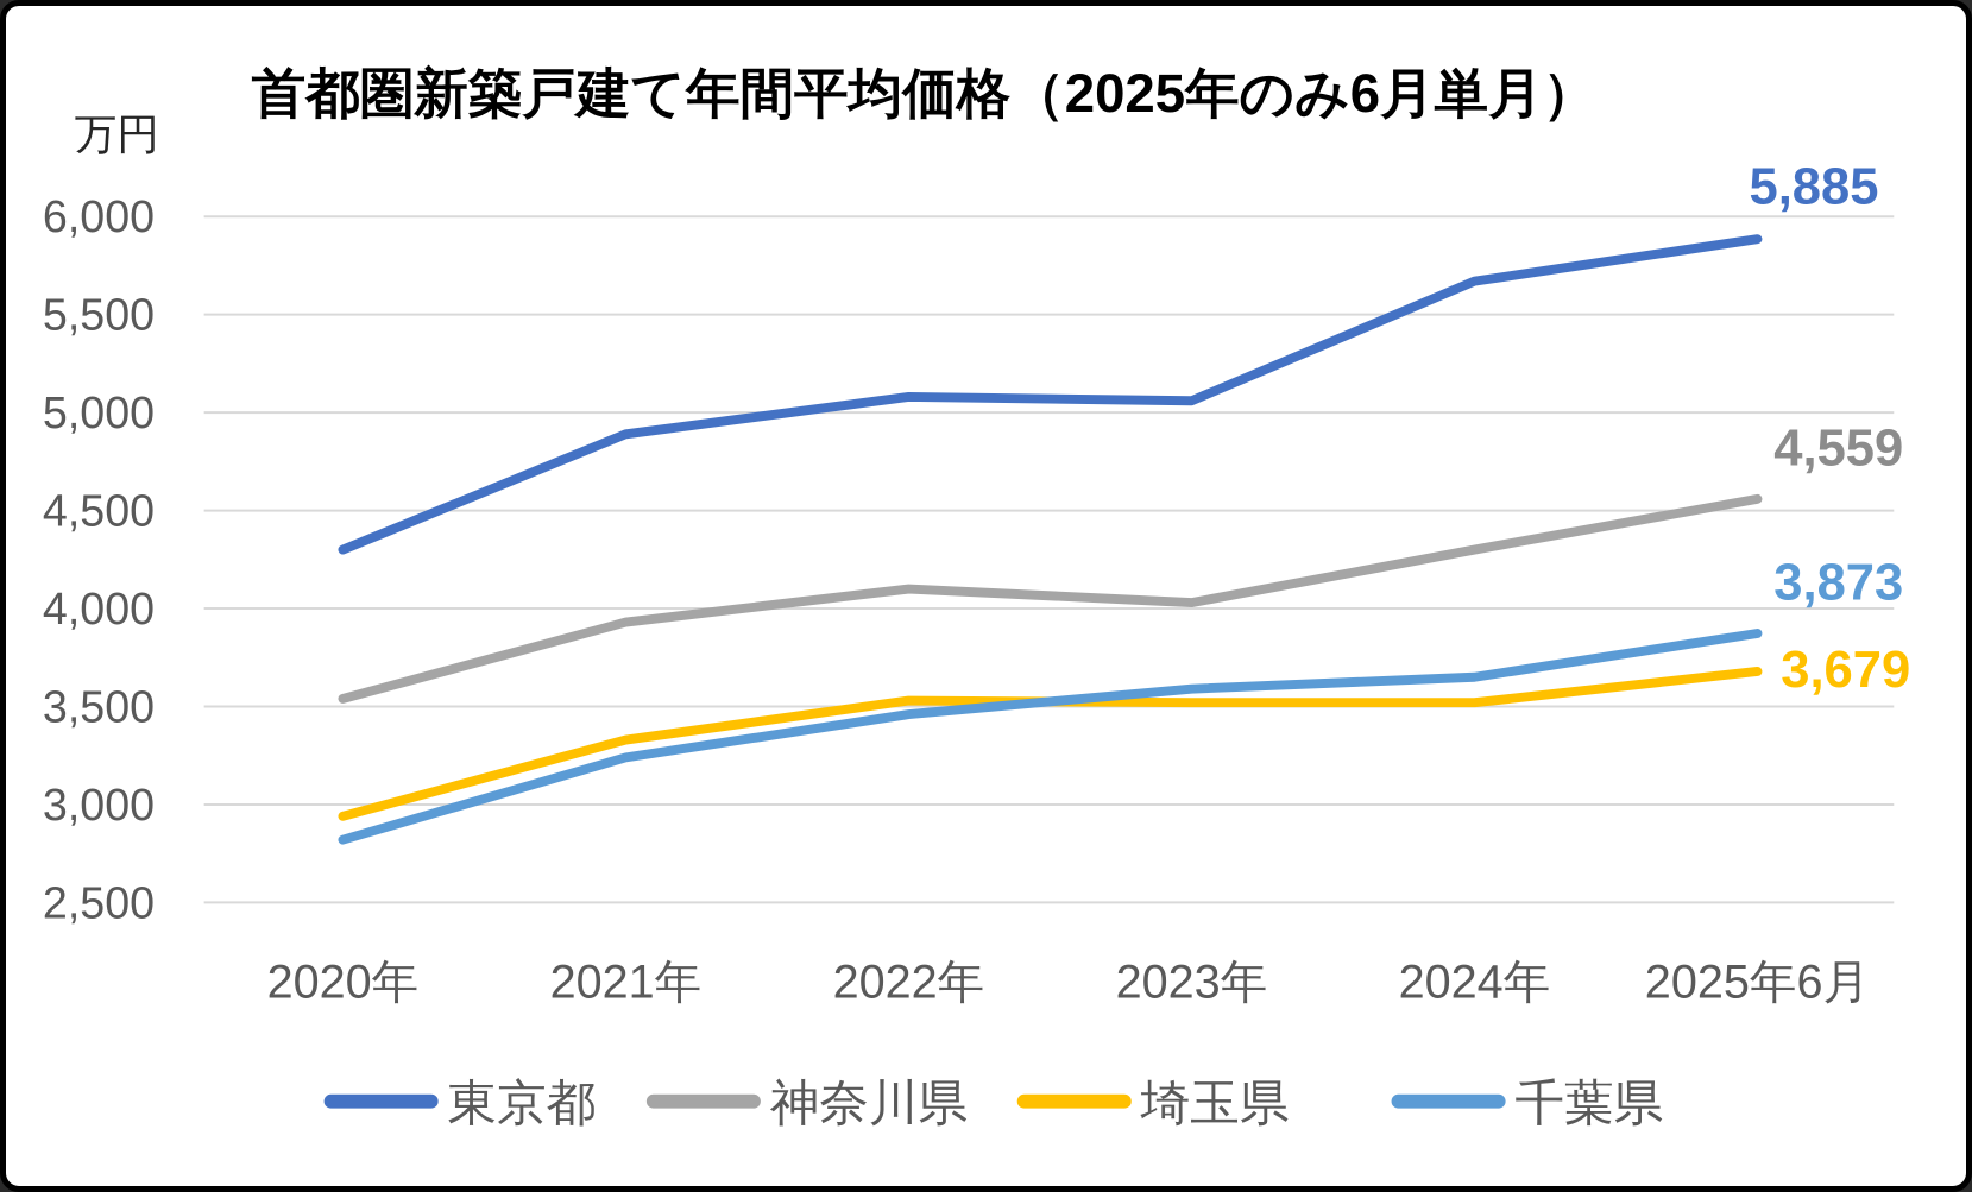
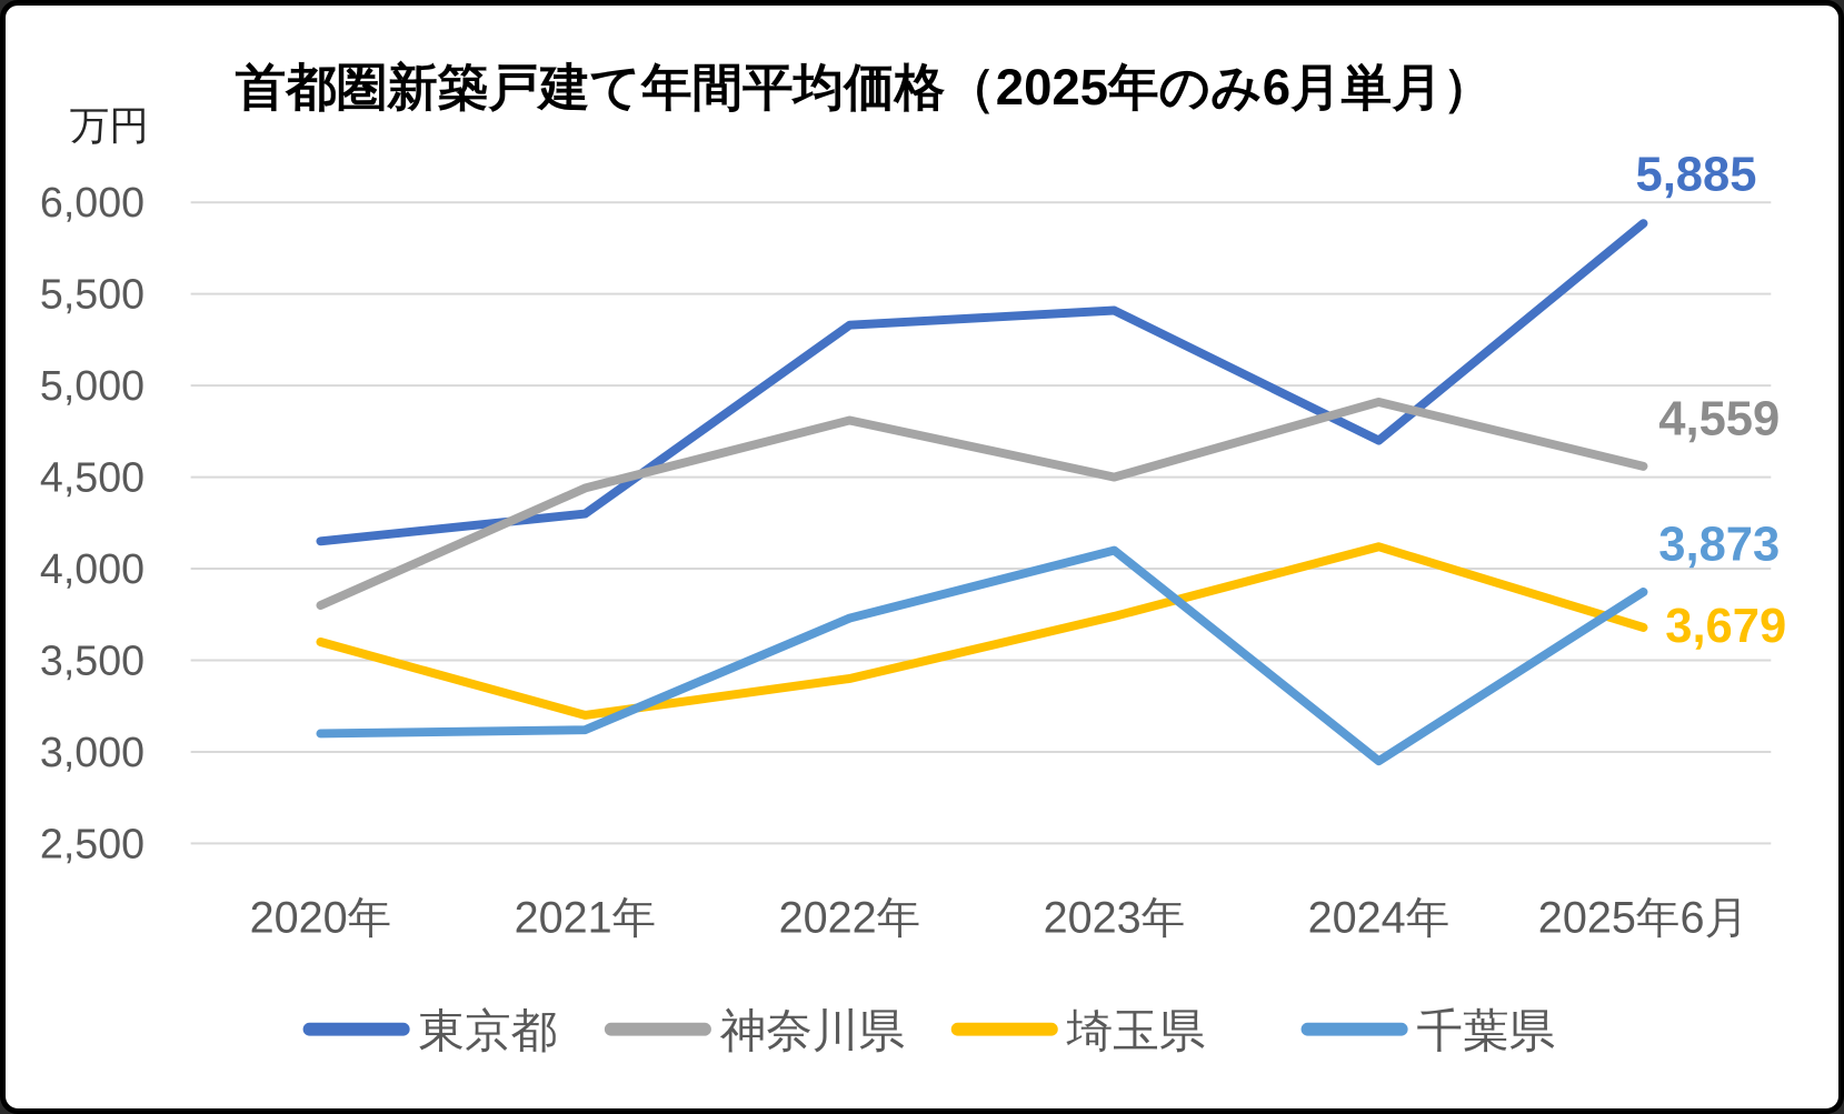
東京都/2020年: 4300 -> 4150
神奈川県/2020年: 3540 -> 3800
埼玉県/2020年: 2940 -> 3600
千葉県/2020年: 2820 -> 3100
東京都/2021年: 4890 -> 4300
神奈川県/2021年: 3930 -> 4440
埼玉県/2021年: 3330 -> 3200
千葉県/2021年: 3240 -> 3120
東京都/2022年: 5080 -> 5330
神奈川県/2022年: 4100 -> 4810
埼玉県/2022年: 3530 -> 3400
千葉県/2022年: 3460 -> 3730
東京都/2023年: 5060 -> 5410
神奈川県/2023年: 4030 -> 4500
埼玉県/2023年: 3520 -> 3740
千葉県/2023年: 3590 -> 4100
東京都/2024年: 5670 -> 4700
神奈川県/2024年: 4300 -> 4910
埼玉県/2024年: 3520 -> 4120
千葉県/2024年: 3650 -> 2950
